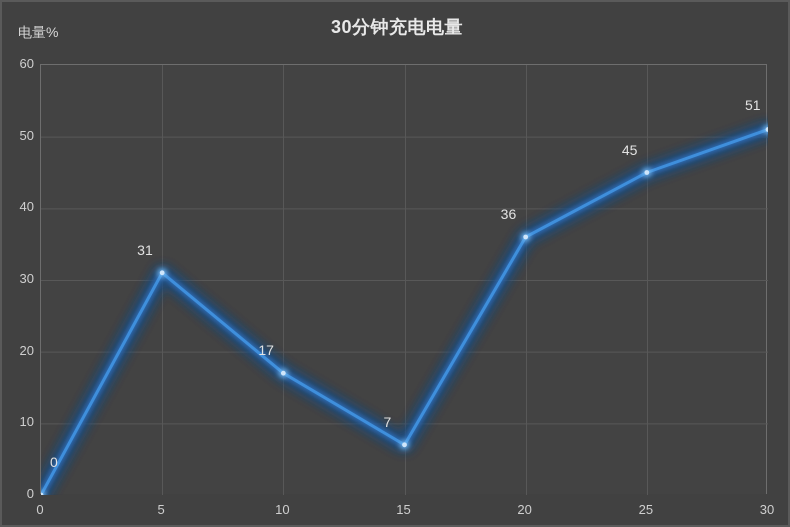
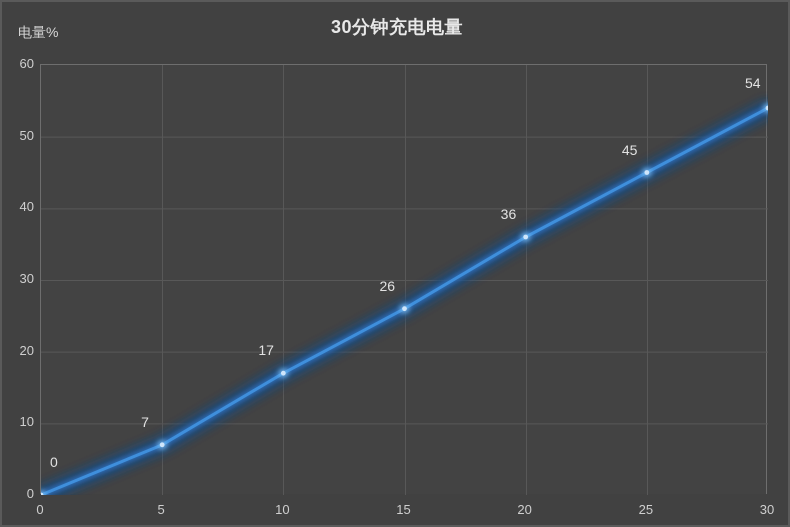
5: 31 -> 7
15: 7 -> 26
30: 51 -> 54
